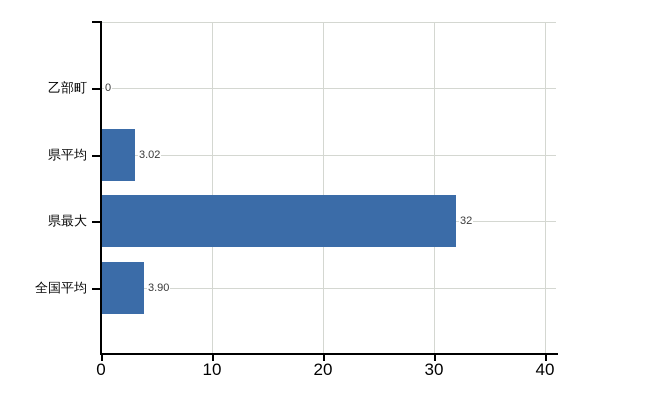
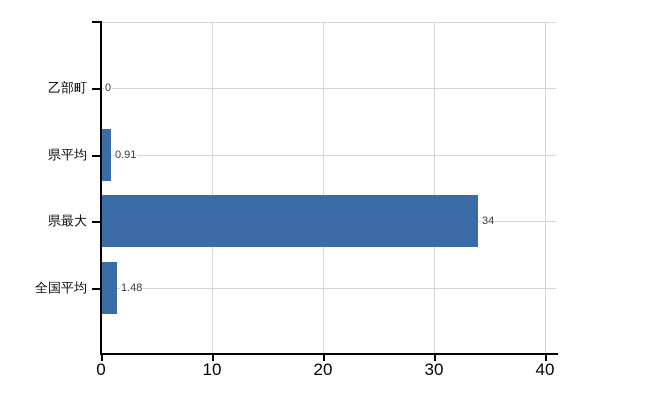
県平均: 3.02 -> 0.91
県最大: 32 -> 34
全国平均: 3.90 -> 1.48
